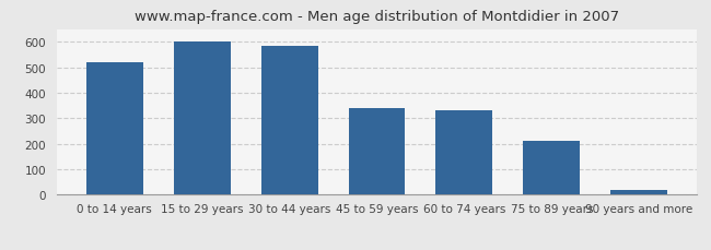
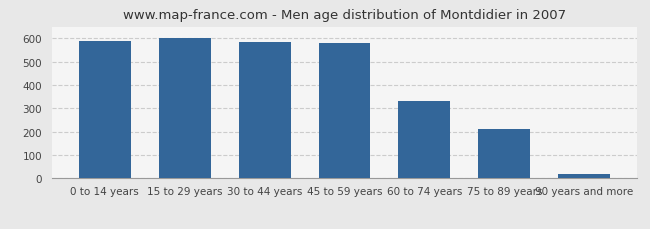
0 to 14 years: 520 -> 588
45 to 59 years: 340 -> 578
